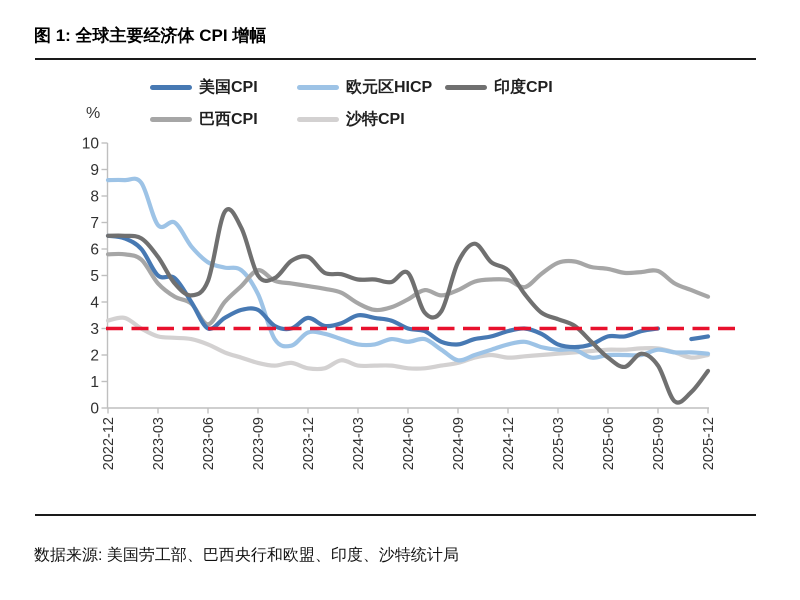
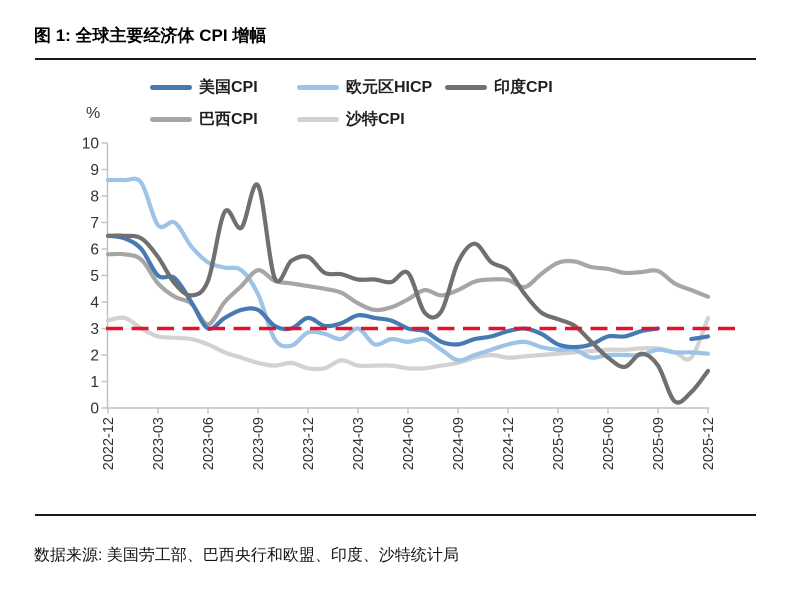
印度CPI/2023-09: 5.0 -> 8.4
欧元区HICP/2024-03: 2.4 -> 3.0
沙特CPI/2025-12: 2.0 -> 3.4
